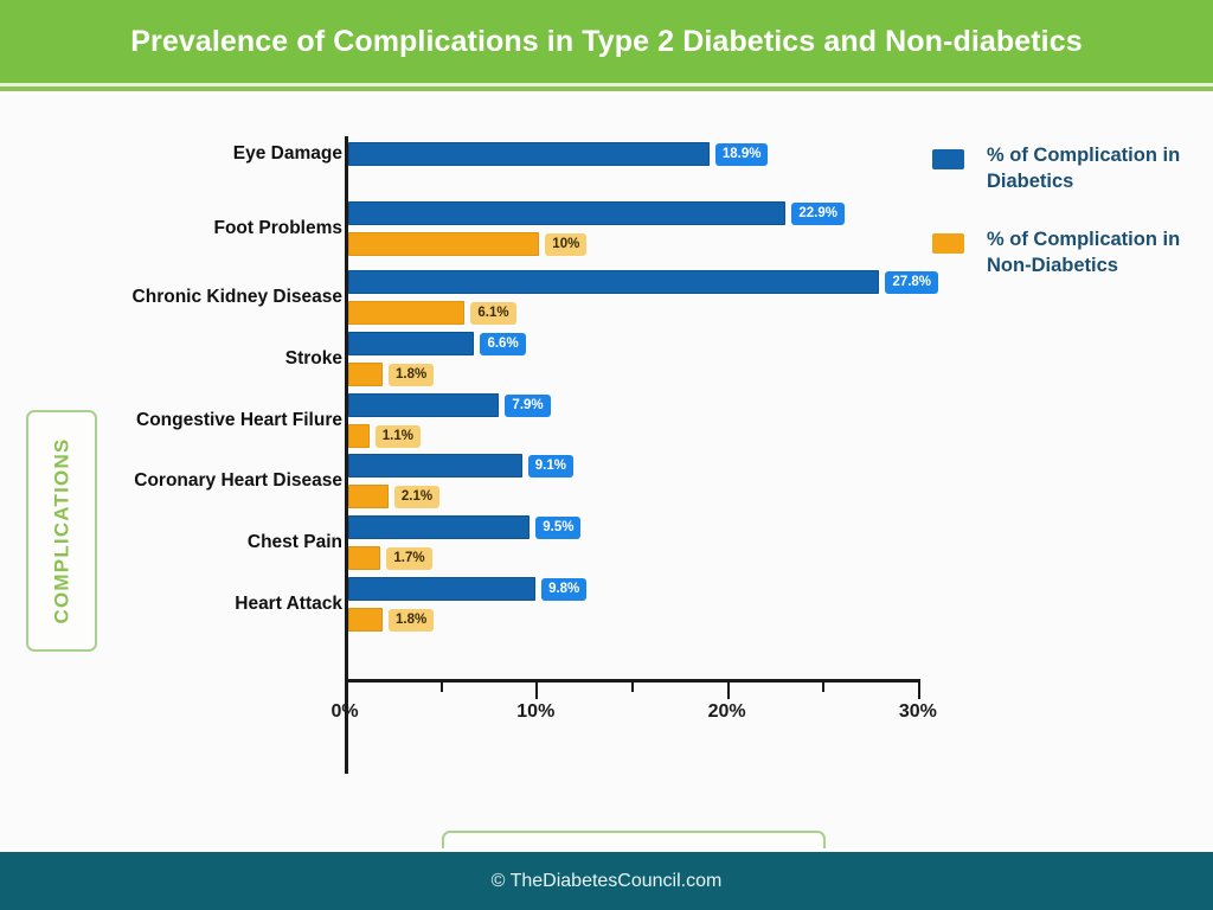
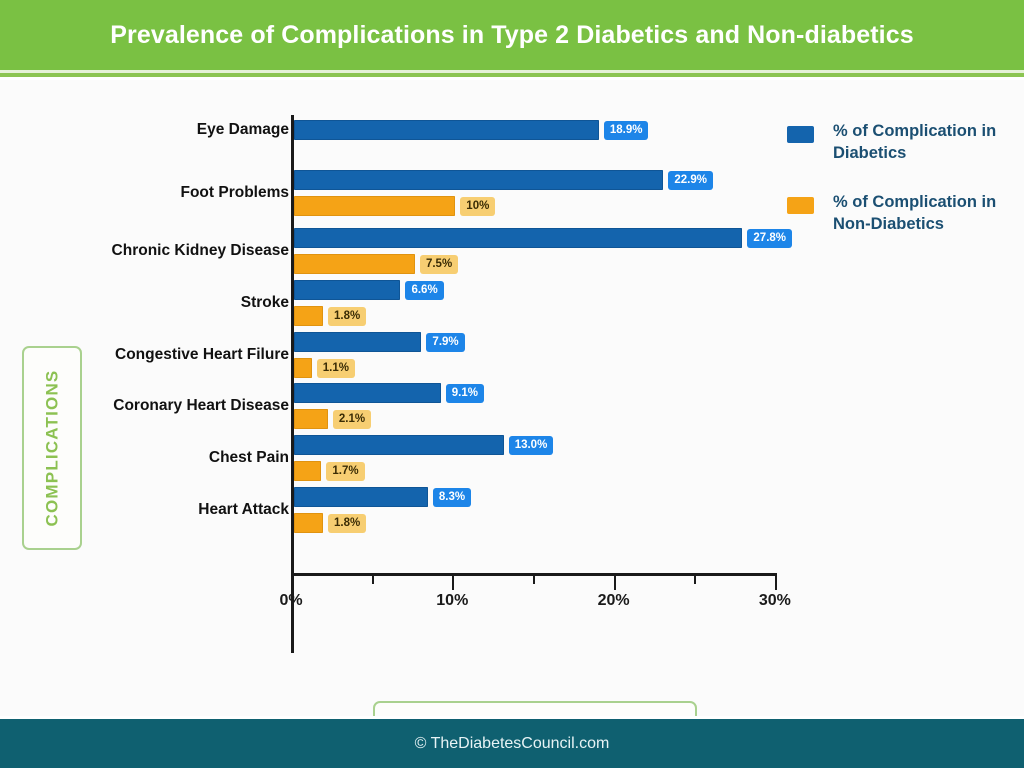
% of Complication in Non-Diabetics/Chronic Kidney Disease: 6.1% -> 7.5%
% of Complication in Diabetics/Chest Pain: 9.5% -> 13.0%
% of Complication in Diabetics/Heart Attack: 9.8% -> 8.3%
